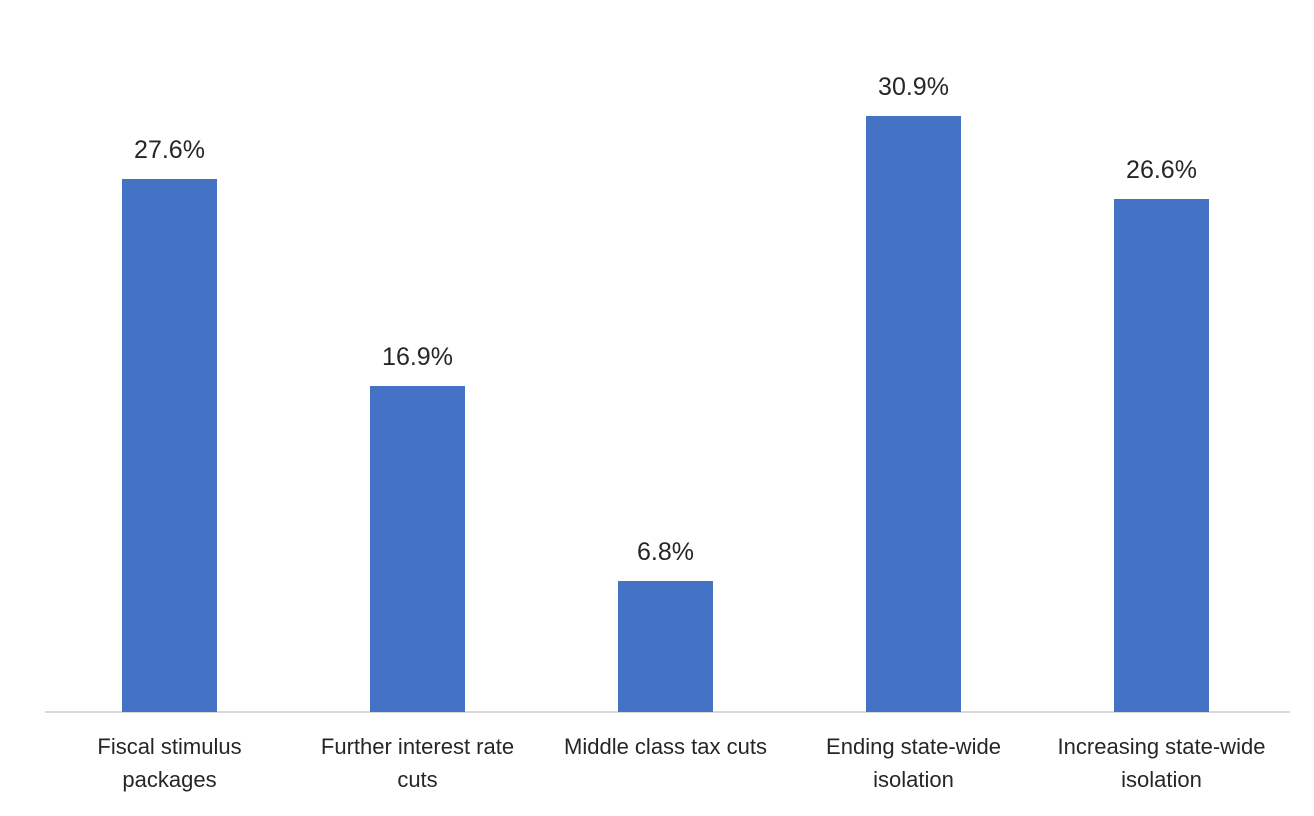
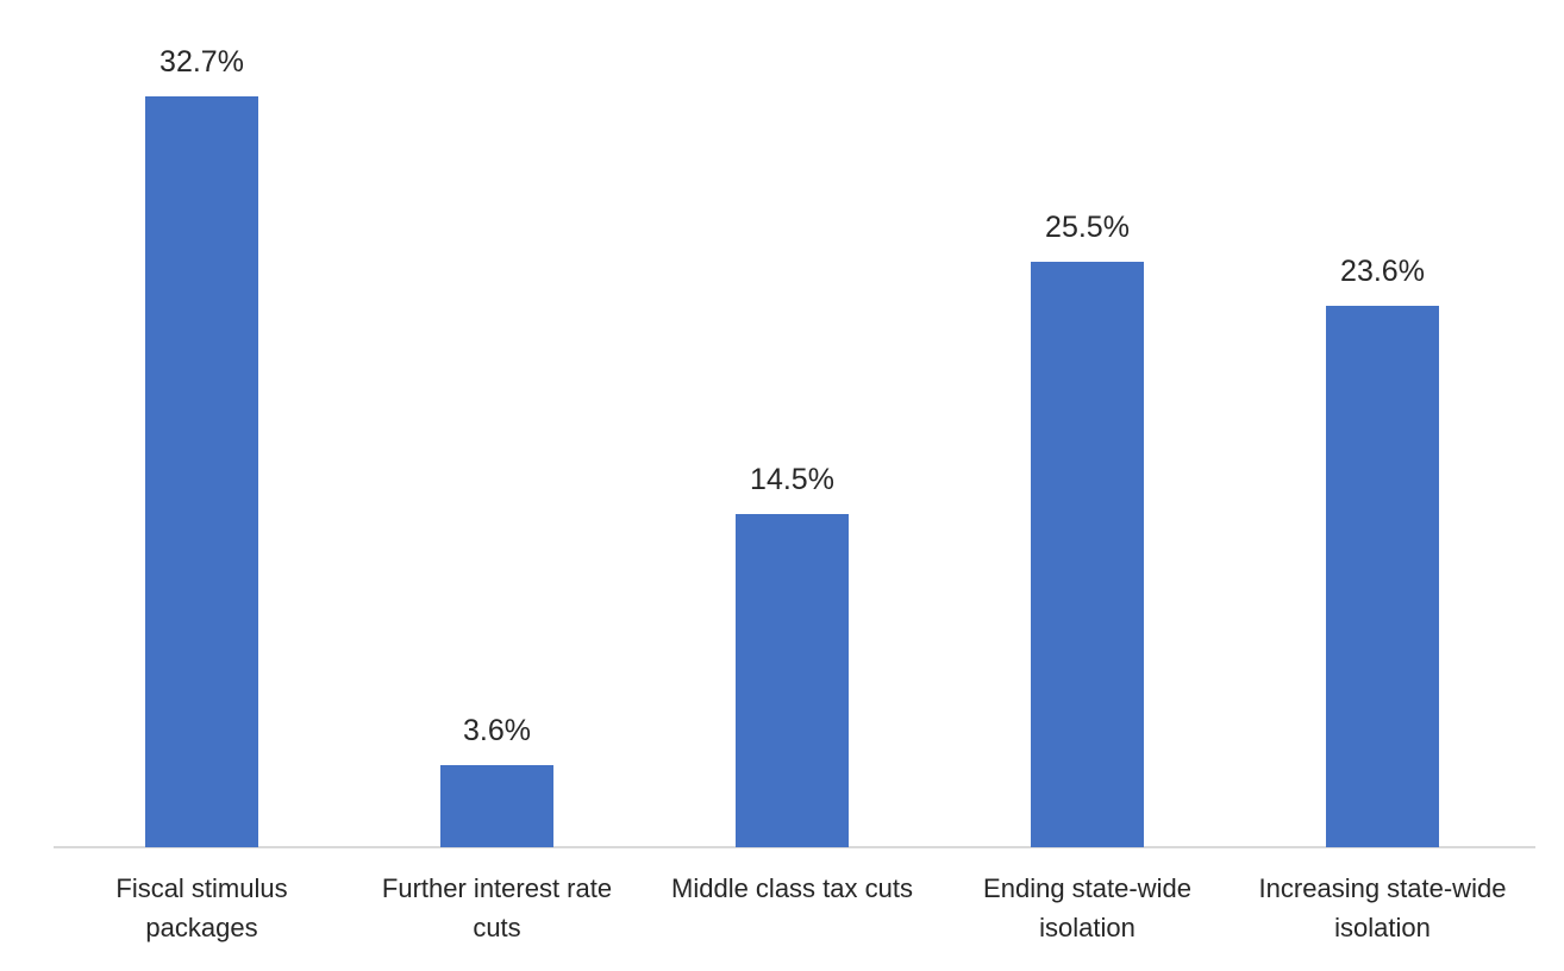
Fiscal stimulus packages: 27.6% -> 32.7%
Further interest rate cuts: 16.9% -> 3.6%
Middle class tax cuts: 6.8% -> 14.5%
Ending state-wide isolation: 30.9% -> 25.5%
Increasing state-wide isolation: 26.6% -> 23.6%
